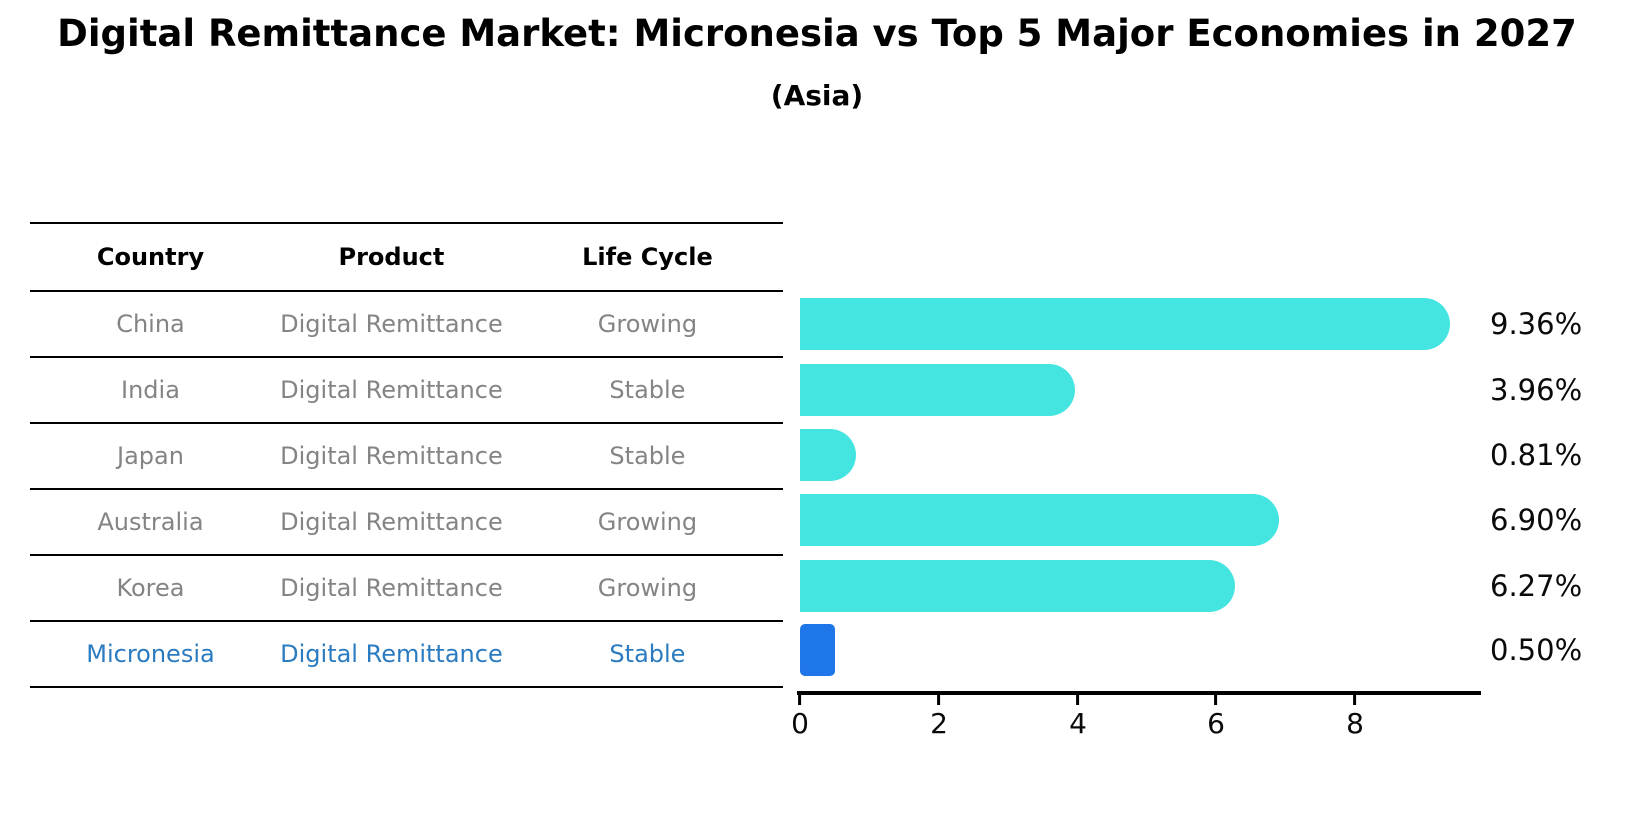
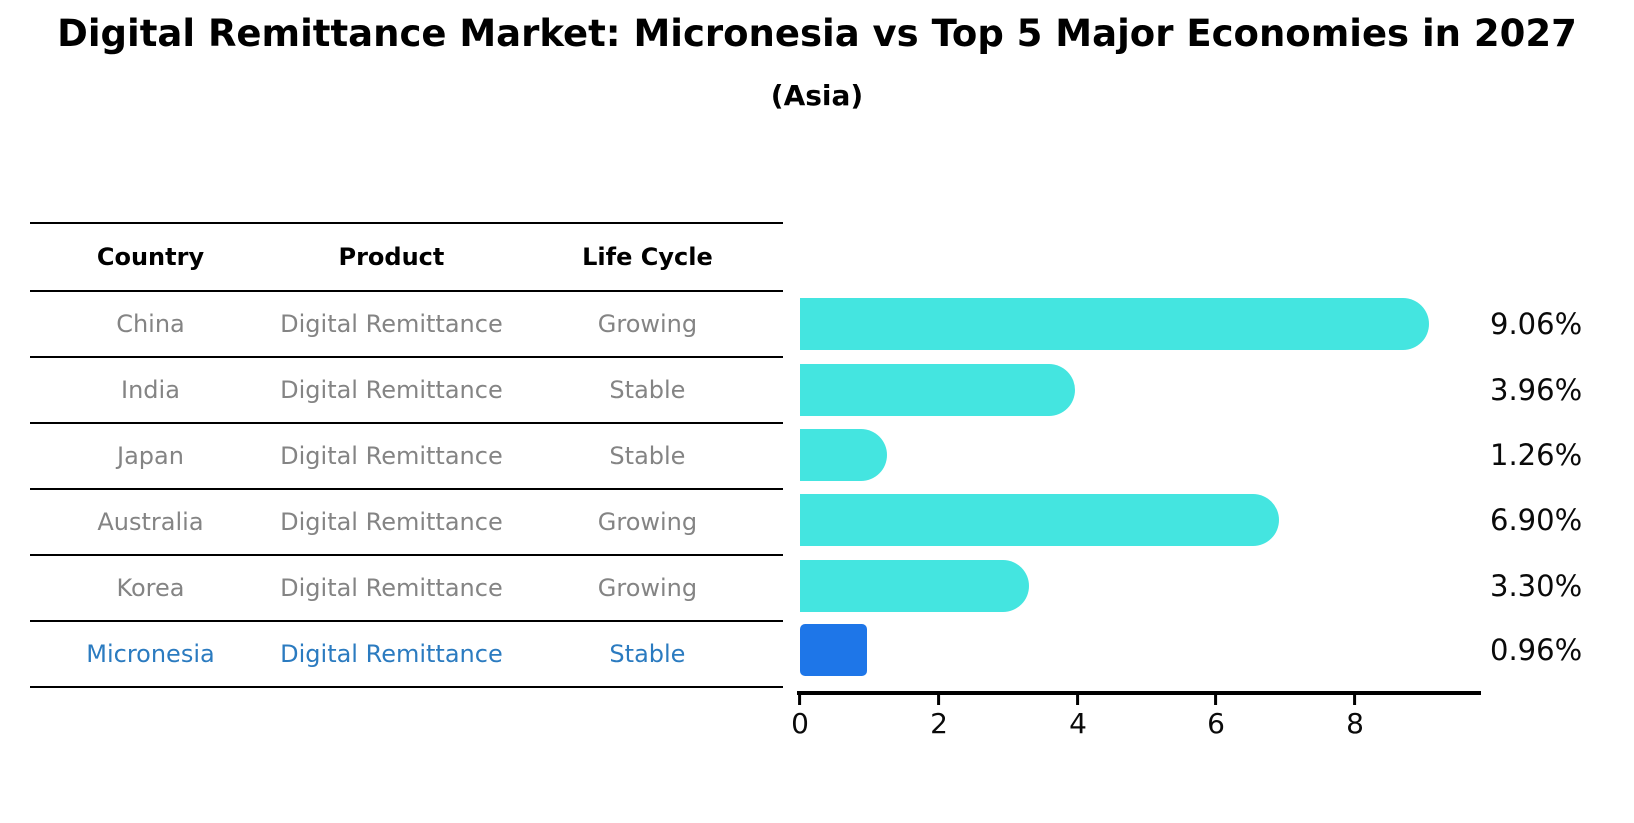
China: 9.36% -> 9.06%
Japan: 0.81% -> 1.26%
Korea: 6.27% -> 3.30%
Micronesia: 0.50% -> 0.96%
